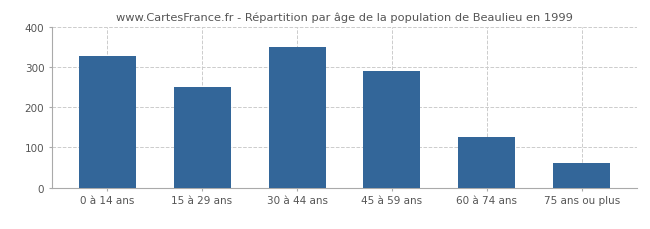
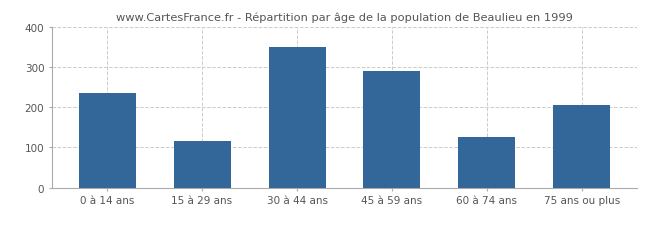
0 à 14 ans: 328 -> 235
15 à 29 ans: 250 -> 115
75 ans ou plus: 60 -> 205
